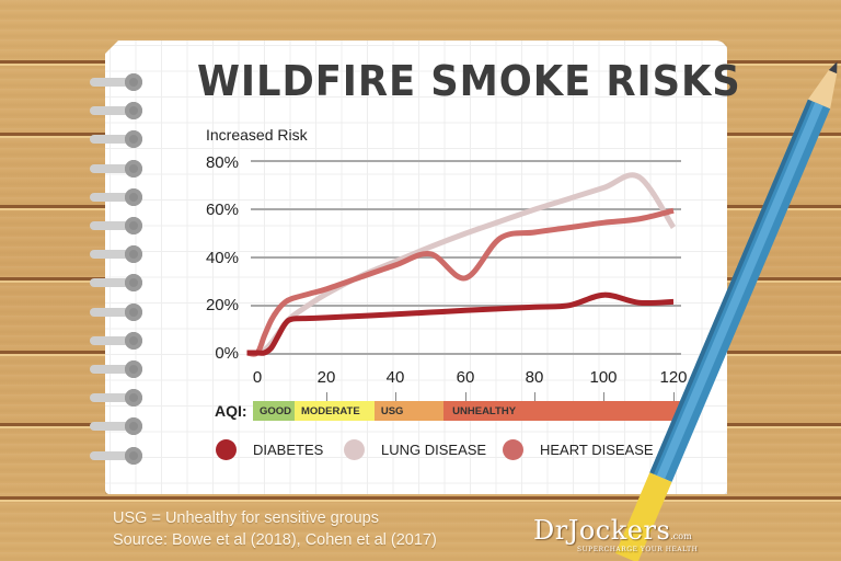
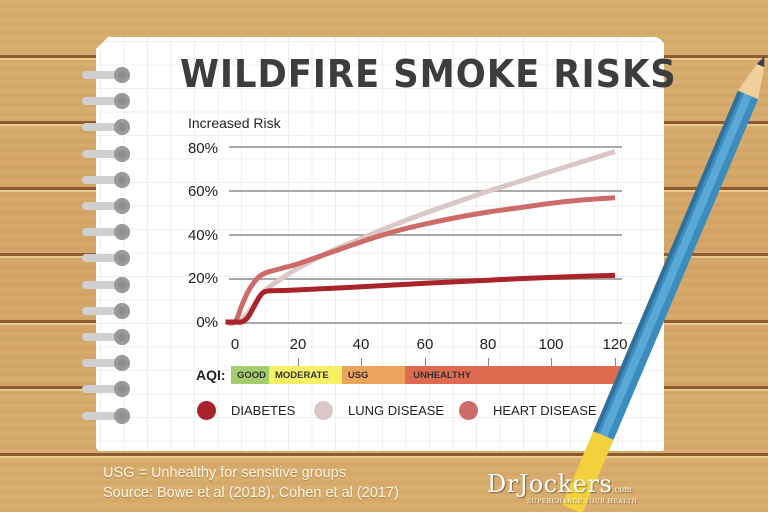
HEART DISEASE/60: 31% -> 44%
DIABETES/100: 24% -> 20%
LUNG DISEASE/120: 52% -> 78%
HEART DISEASE/120: 59% -> 56%
